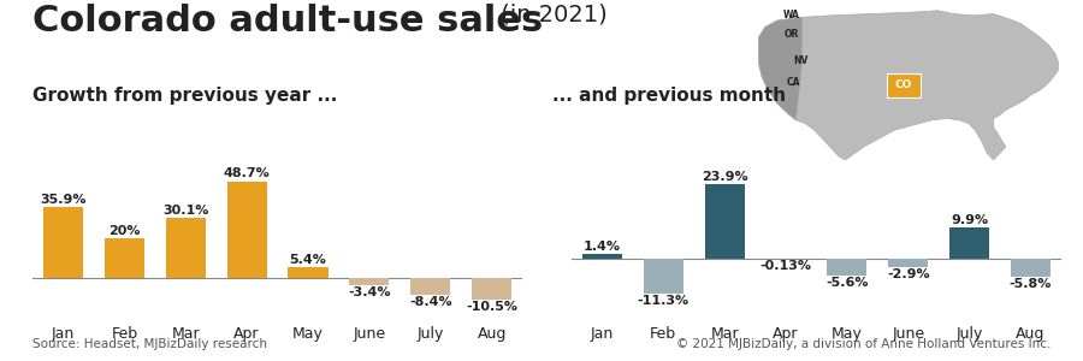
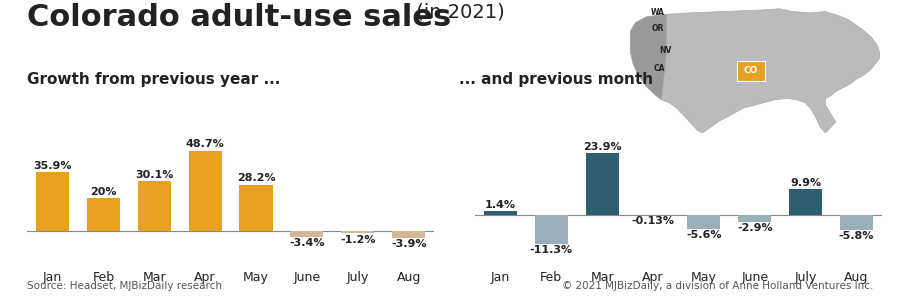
May: 5.4% -> 28.2%
July: -8.4% -> -1.2%
Aug: -10.5% -> -3.9%
